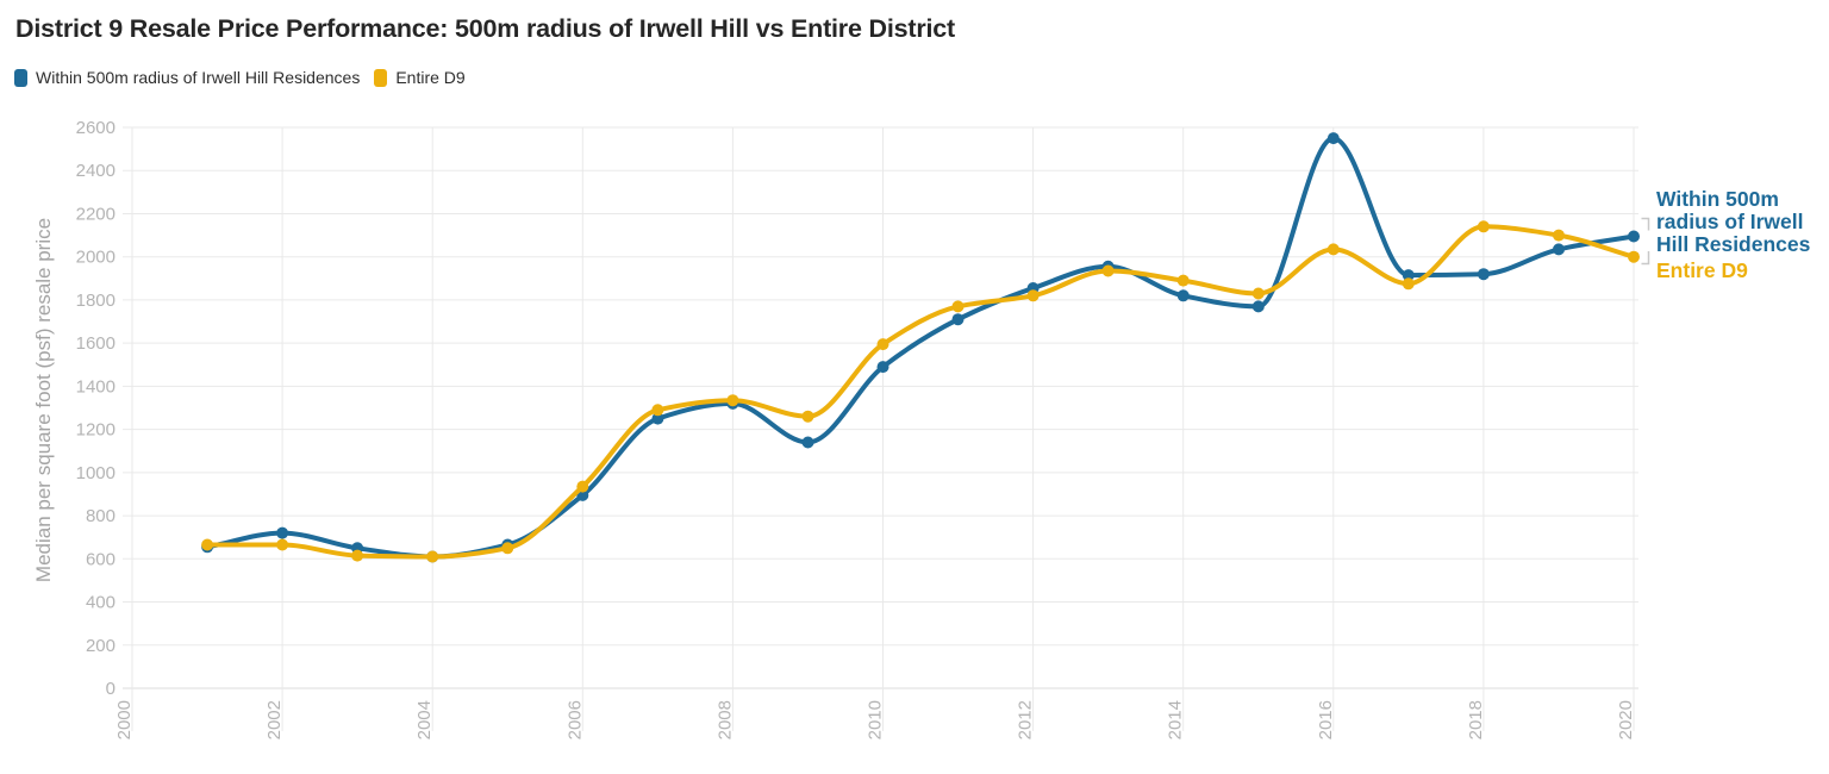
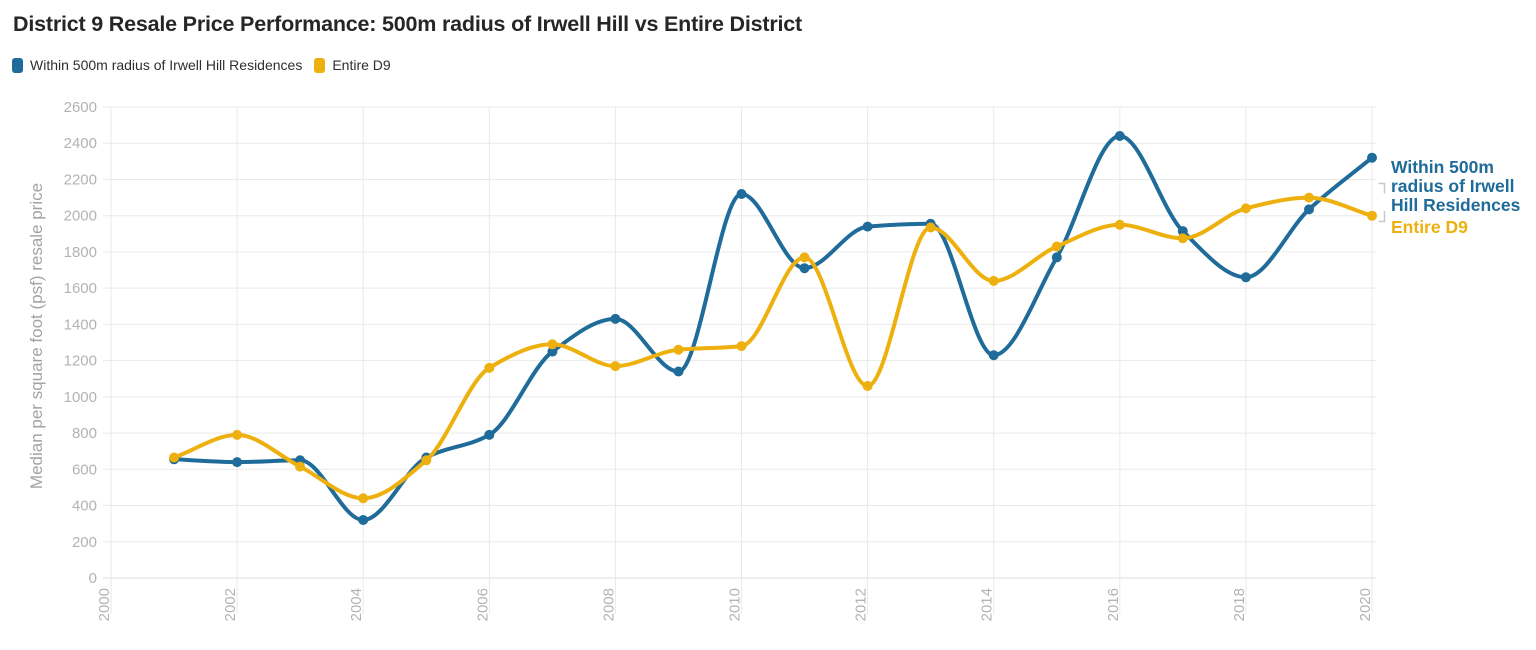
Within 500m radius of Irwell Hill Residences/2002: 720 -> 640
Entire D9/2002: 660 -> 790
Within 500m radius of Irwell Hill Residences/2004: 610 -> 320
Entire D9/2004: 610 -> 440
Within 500m radius of Irwell Hill Residences/2006: 900 -> 790
Entire D9/2006: 940 -> 1160
Within 500m radius of Irwell Hill Residences/2008: 1320 -> 1430
Entire D9/2008: 1340 -> 1170
Within 500m radius of Irwell Hill Residences/2010: 1490 -> 2120
Entire D9/2010: 1600 -> 1280
Within 500m radius of Irwell Hill Residences/2012: 1860 -> 1940
Entire D9/2012: 1820 -> 1060
Within 500m radius of Irwell Hill Residences/2014: 1820 -> 1230
Entire D9/2014: 1890 -> 1640
Within 500m radius of Irwell Hill Residences/2016: 2550 -> 2440
Entire D9/2016: 2040 -> 1950
Within 500m radius of Irwell Hill Residences/2018: 1920 -> 1660
Entire D9/2018: 2140 -> 2040
Within 500m radius of Irwell Hill Residences/2020: 2100 -> 2320
